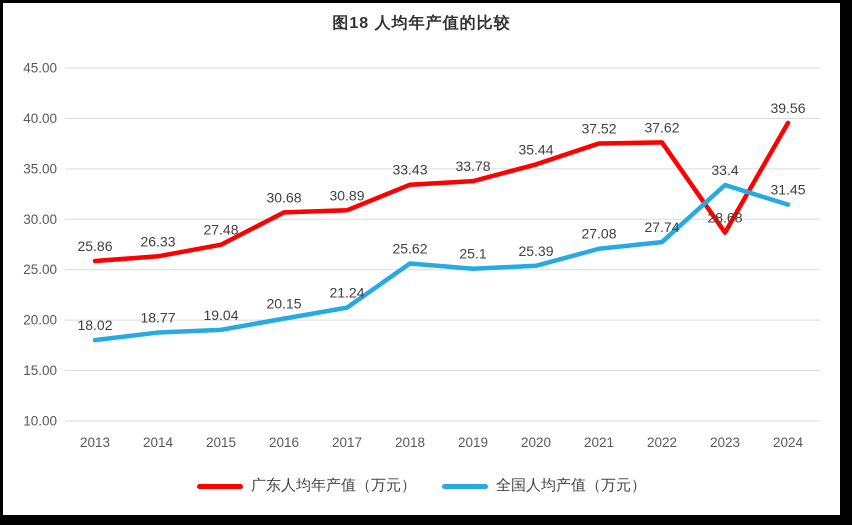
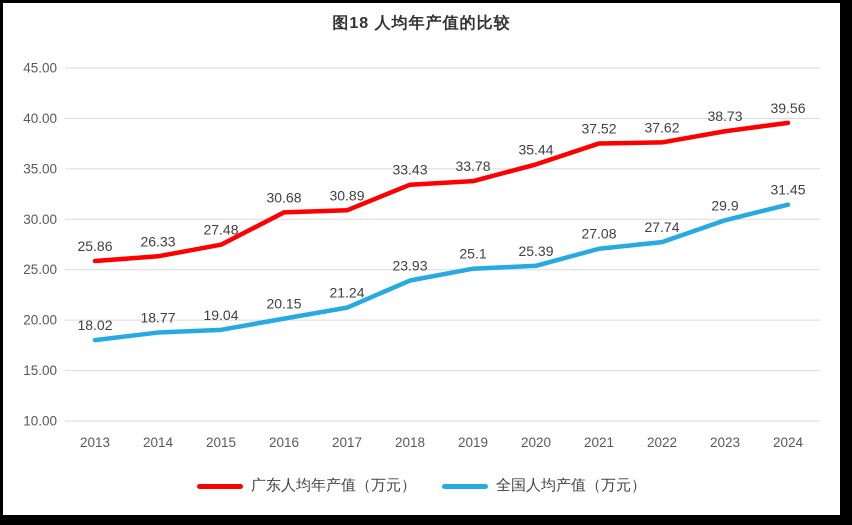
全国人均产值（万元）/2018: 25.62 -> 23.93
广东人均年产值（万元）/2023: 28.68 -> 38.73
全国人均产值（万元）/2023: 33.4 -> 29.9
